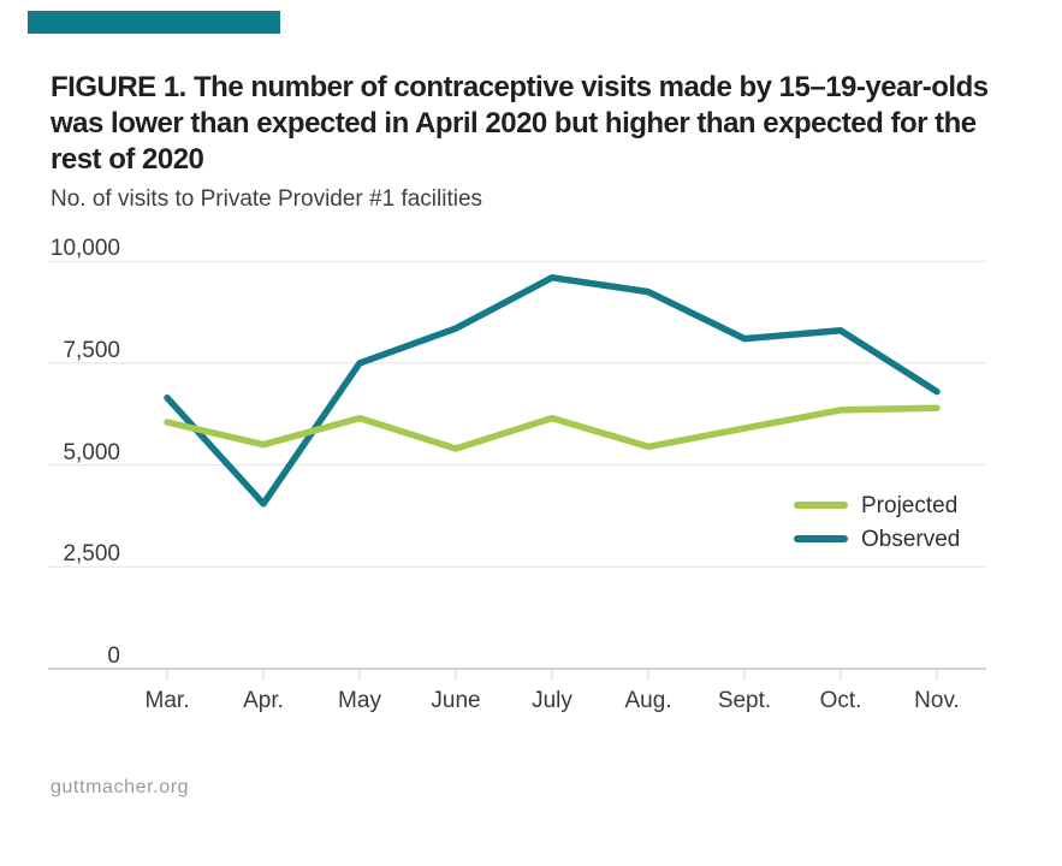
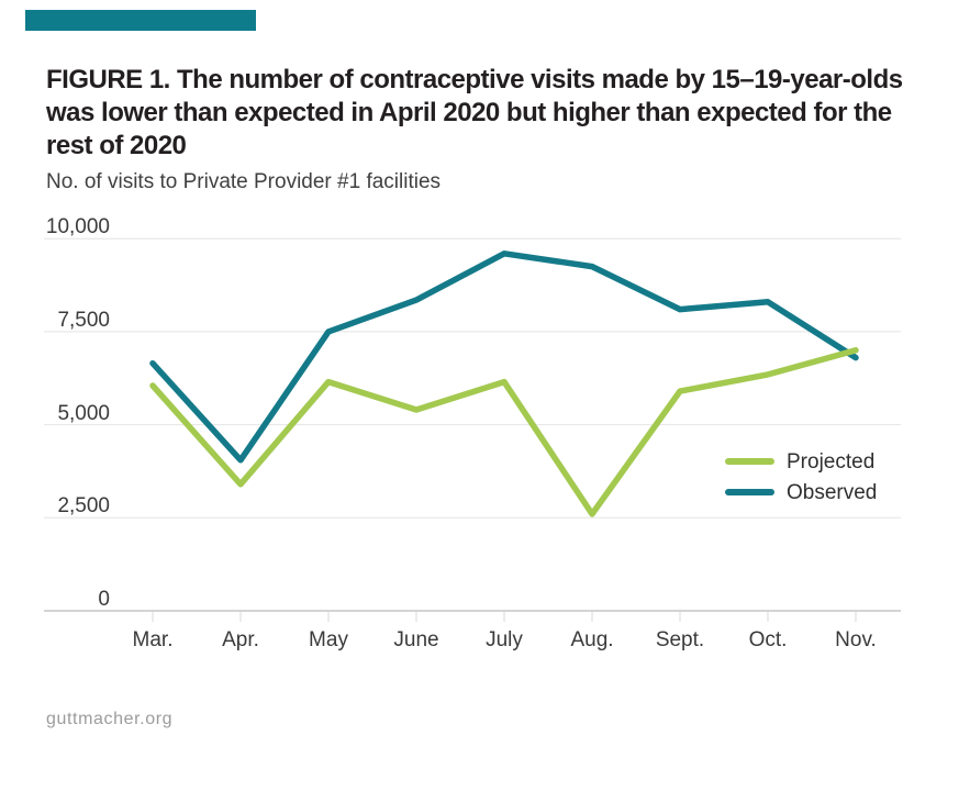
Projected/Apr.: 5500 -> 3400
Projected/Aug.: 5400 -> 2600
Projected/Nov.: 6400 -> 7000
